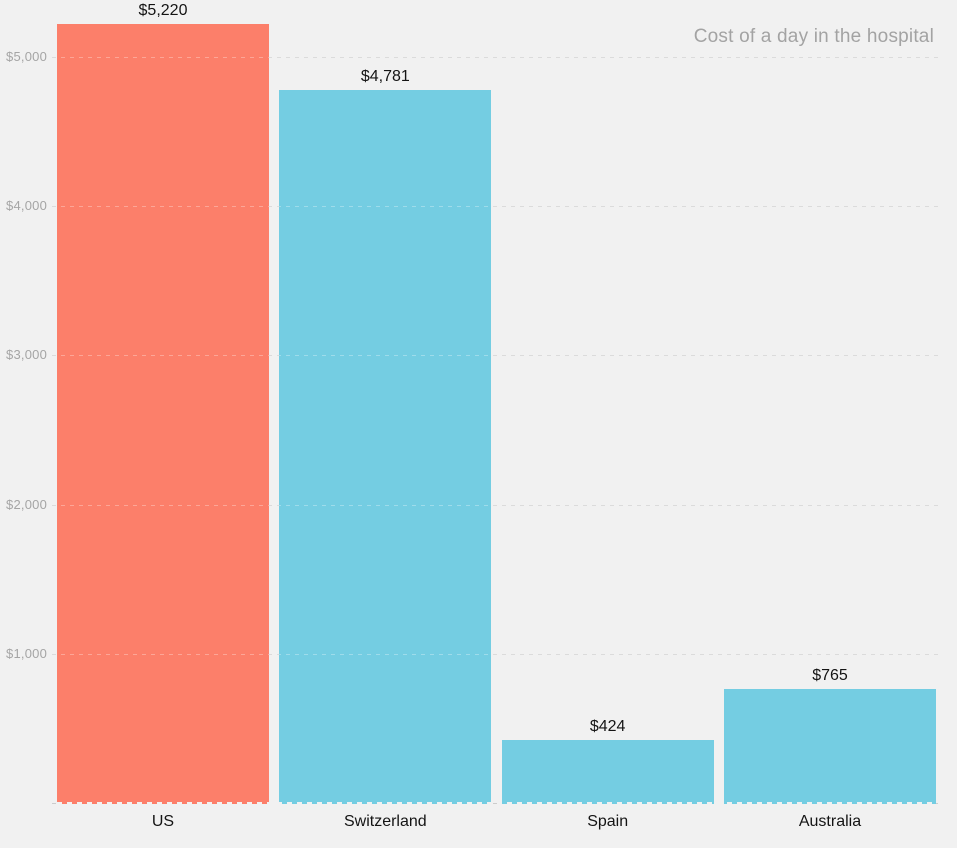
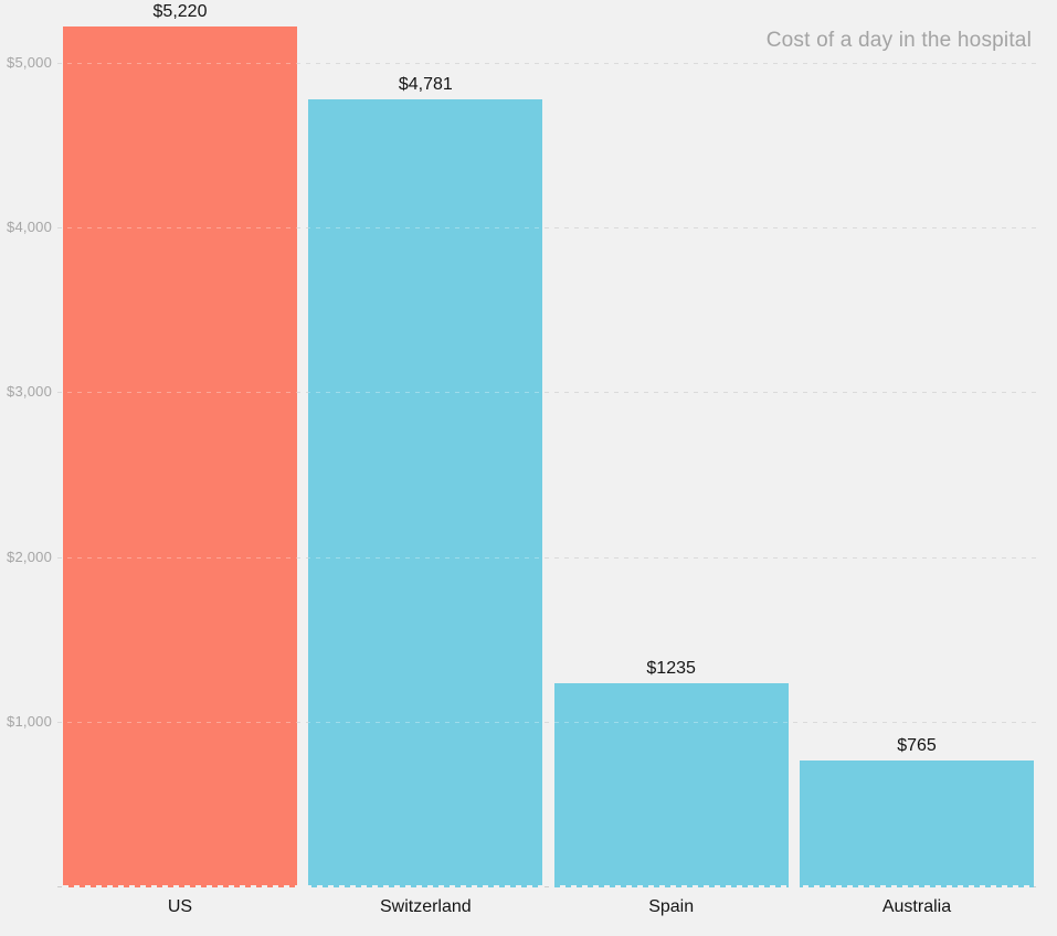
Spain: $424 -> $1235
